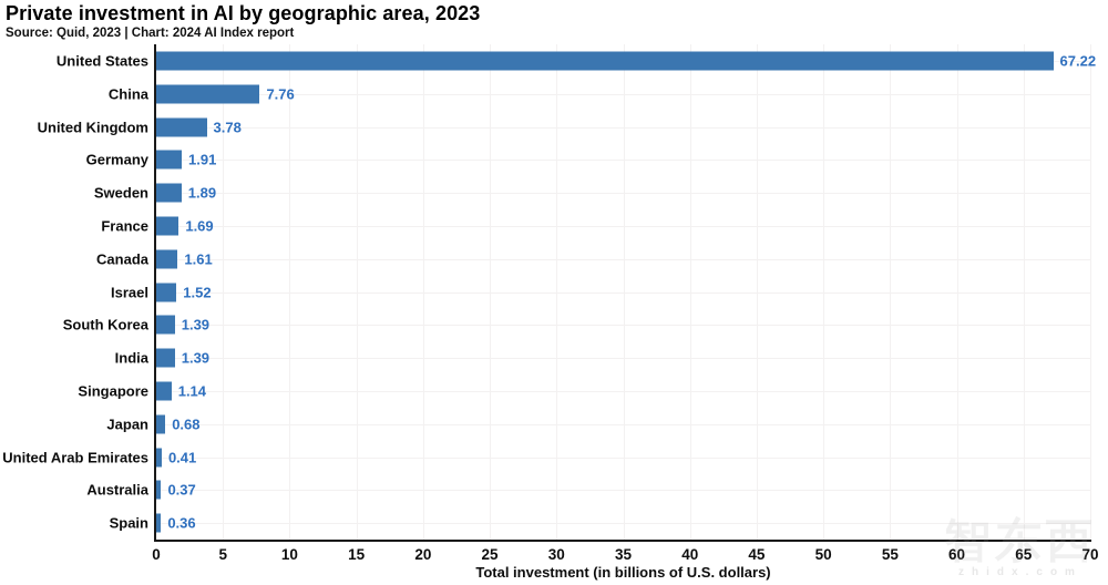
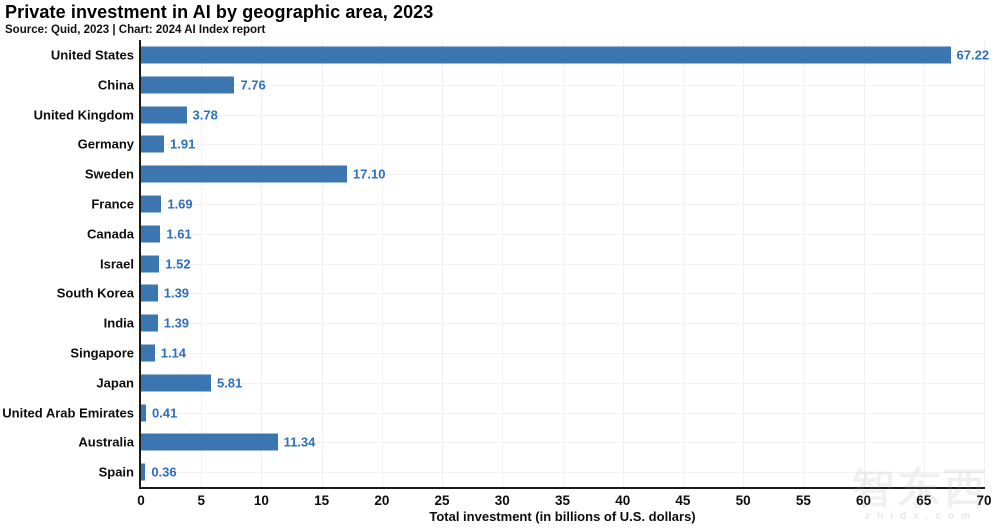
Sweden: 1.89 -> 17.10
Japan: 0.68 -> 5.81
Australia: 0.37 -> 11.34
